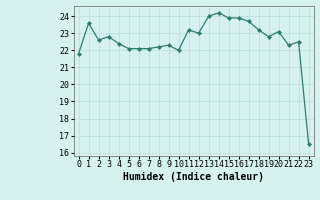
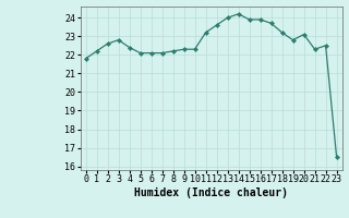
1: 23.6 -> 22.2
10: 22.0 -> 22.3
12: 23.0 -> 23.6
